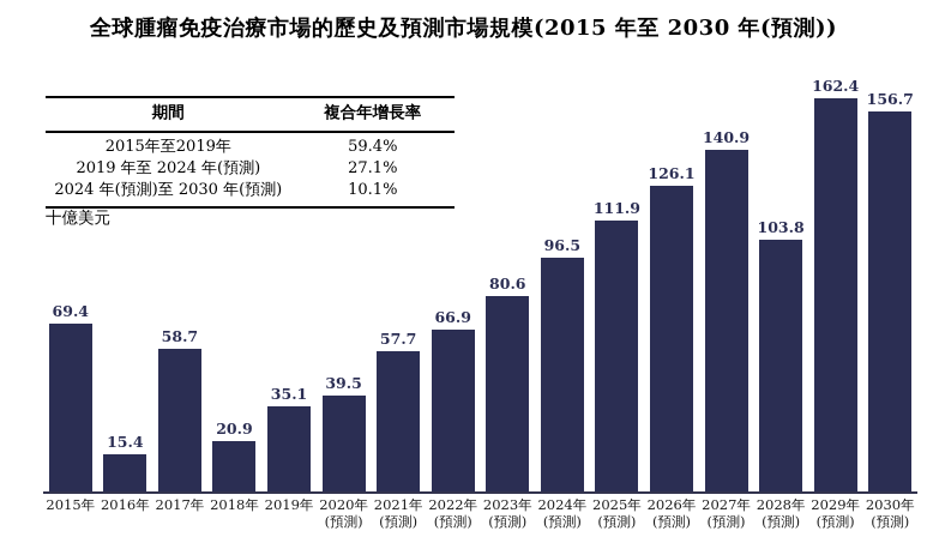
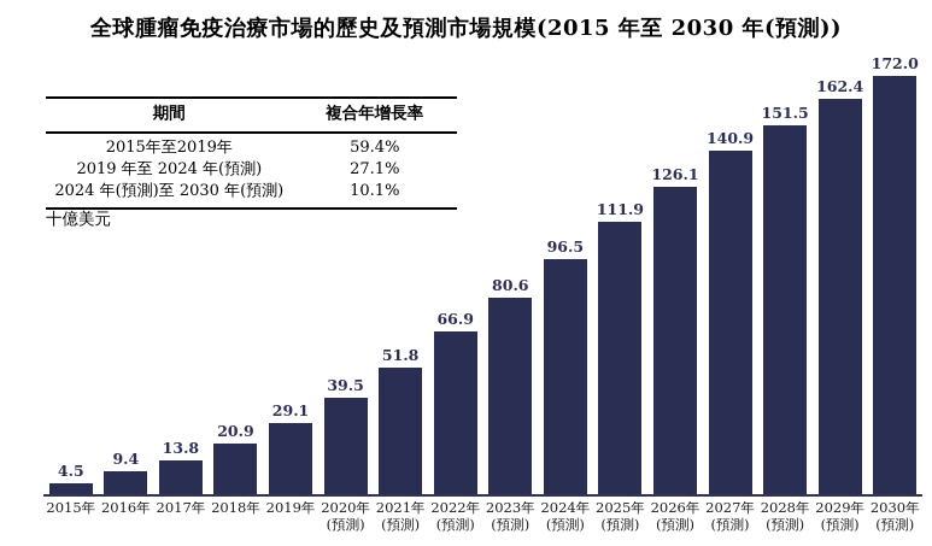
2015年: 69.4 -> 4.5
2016年: 15.4 -> 9.4
2017年: 58.7 -> 13.8
2019年: 35.1 -> 29.1
2021年: 57.7 -> 51.8
2028年: 103.8 -> 151.5
2030年: 156.7 -> 172.0
